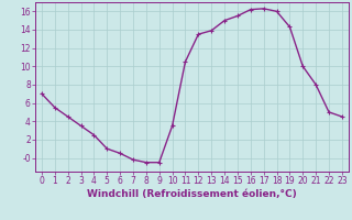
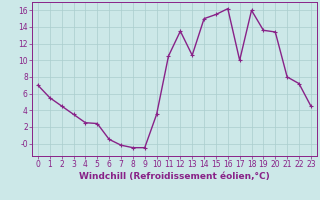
5: 1.0 -> 2.4
13: 13.9 -> 10.6
17: 16.3 -> 10.0
19: 14.3 -> 13.6
20: 10.0 -> 13.4
22: 5.0 -> 7.2
